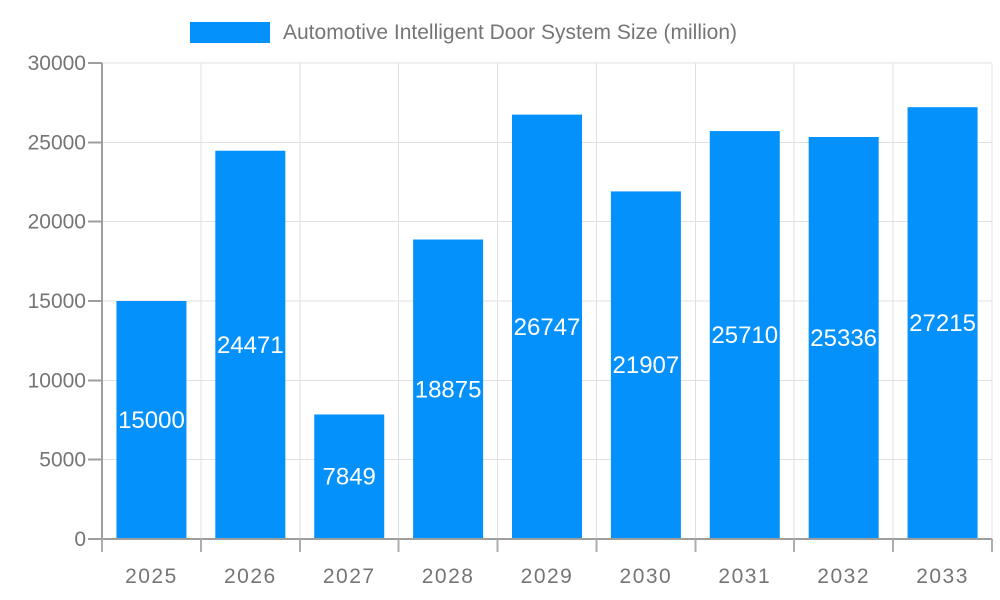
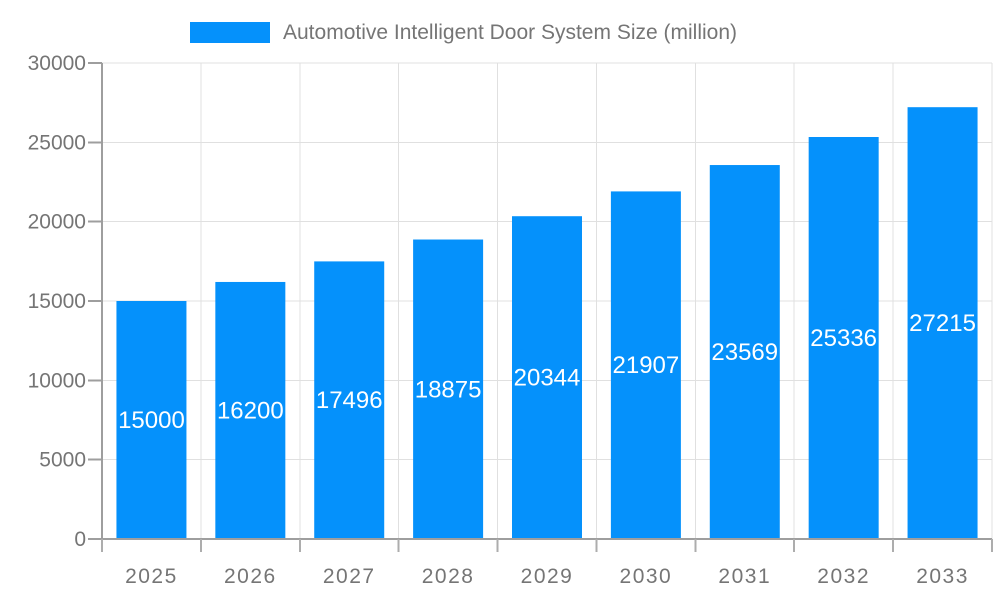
2026: 24471 -> 16200
2027: 7849 -> 17496
2029: 26747 -> 20344
2031: 25710 -> 23569
